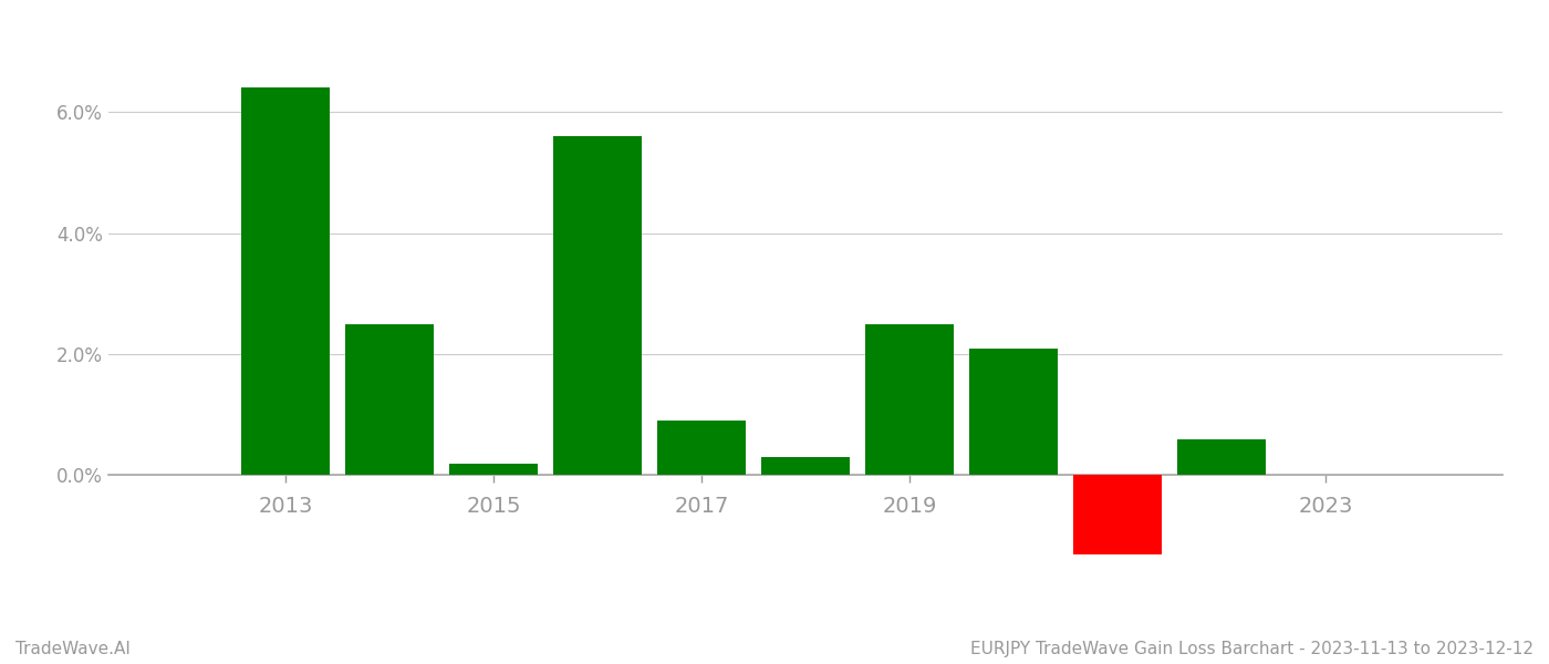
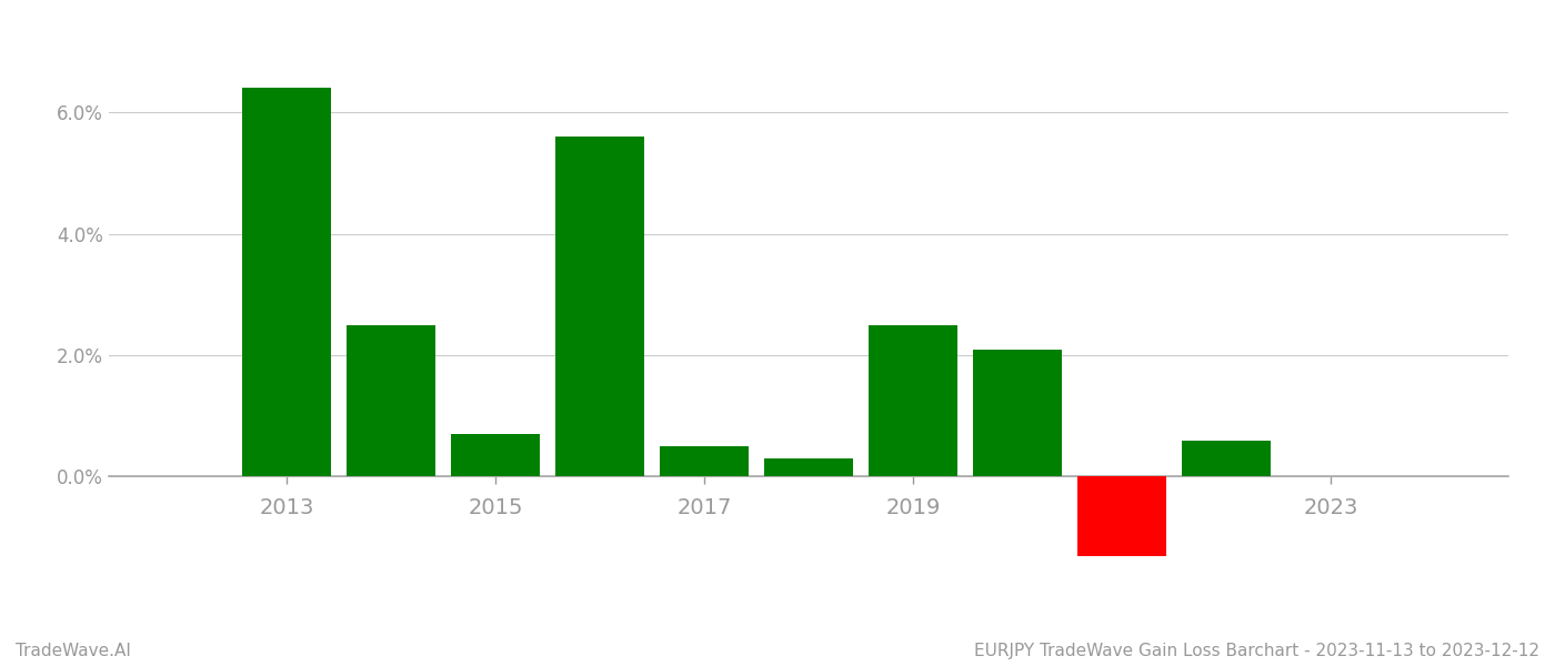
2015: 0.2% -> 0.7%
2017: 0.9% -> 0.5%
